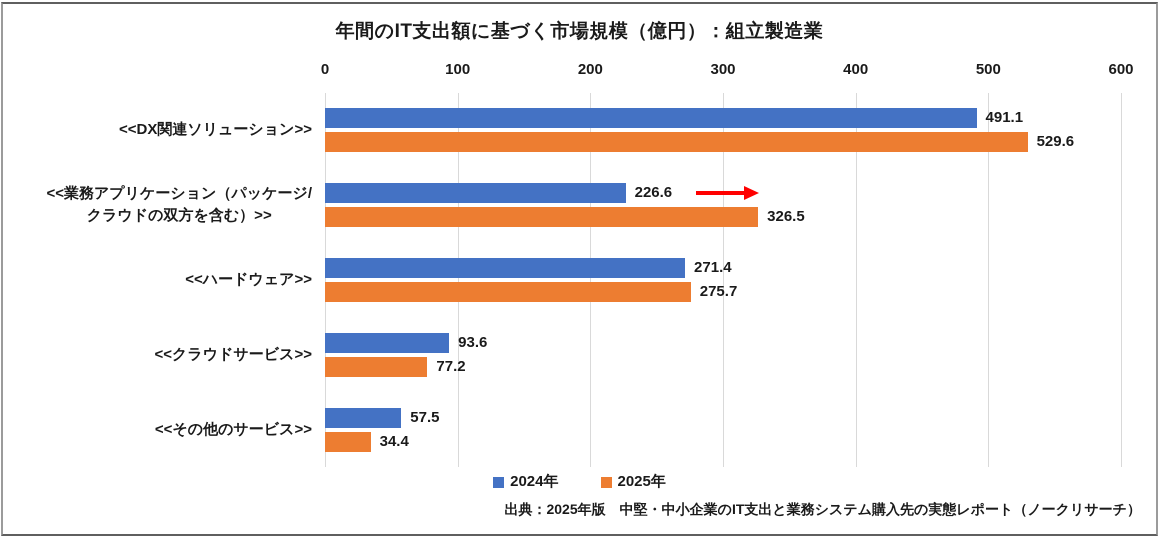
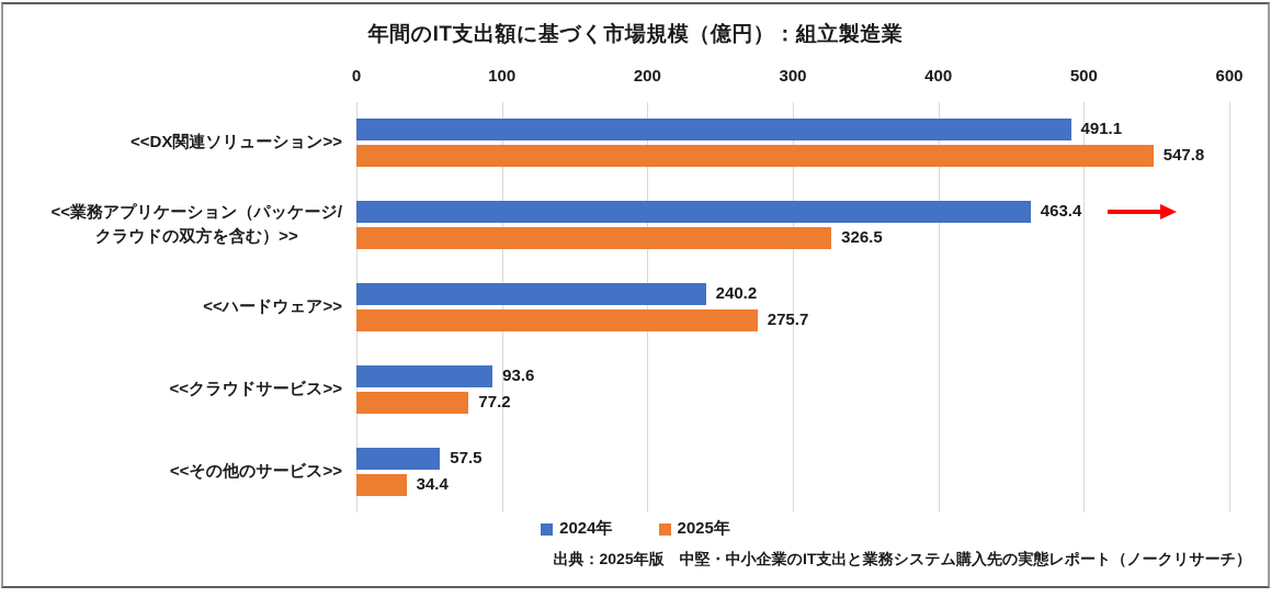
2025年/<<DX関連ソリューション>>: 529.6 -> 547.8
2024年/<<業務アプリケーション（パッケージ/クラウドの双方を含む）>>: 226.6 -> 463.4
2024年/<<ハードウェア>>: 271.4 -> 240.2
